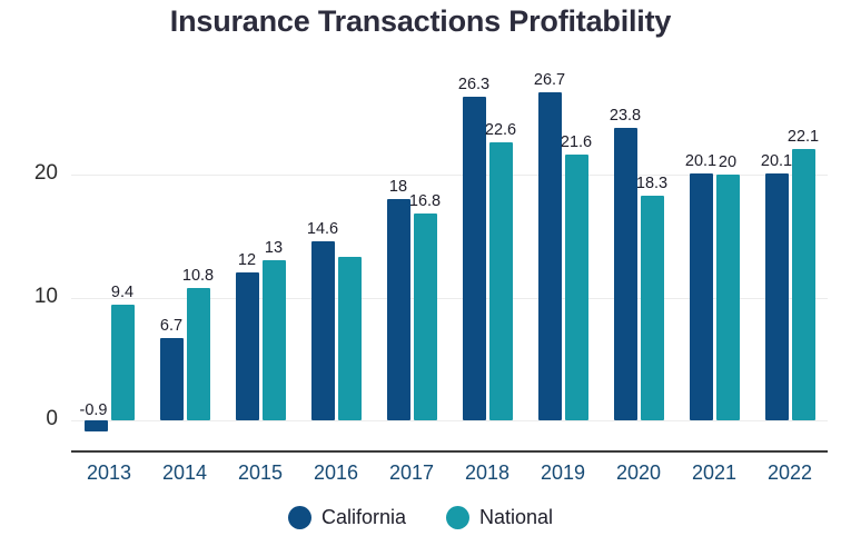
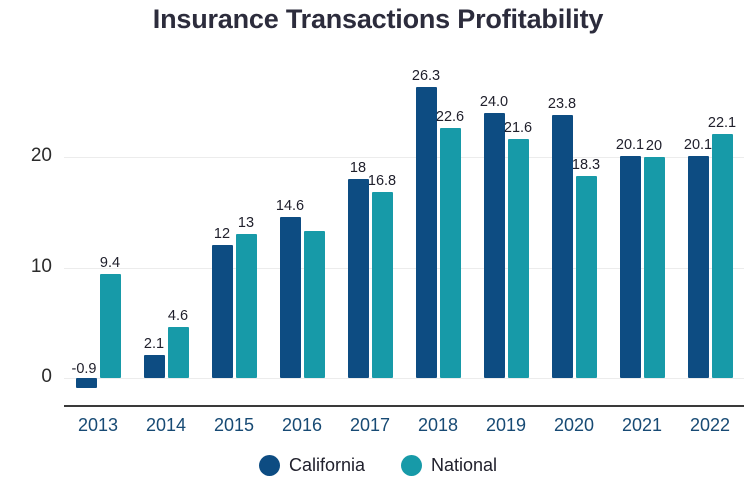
California/2014: 6.7 -> 2.1
National/2014: 10.8 -> 4.6
California/2019: 26.7 -> 24.0
